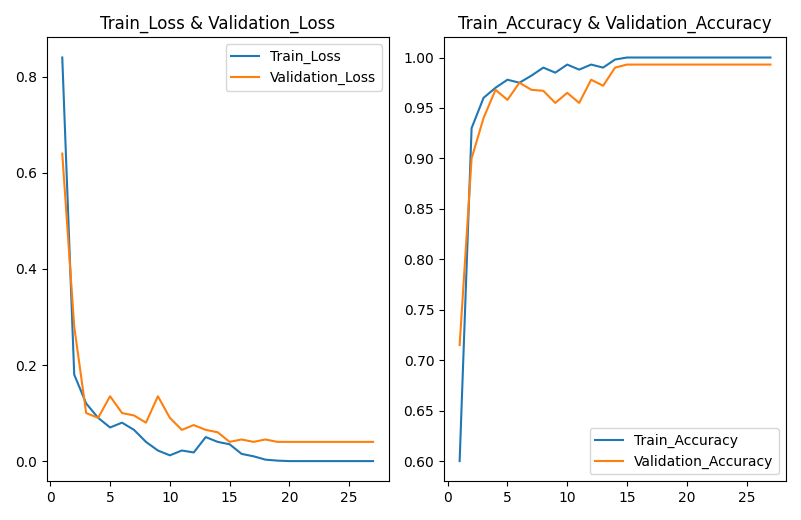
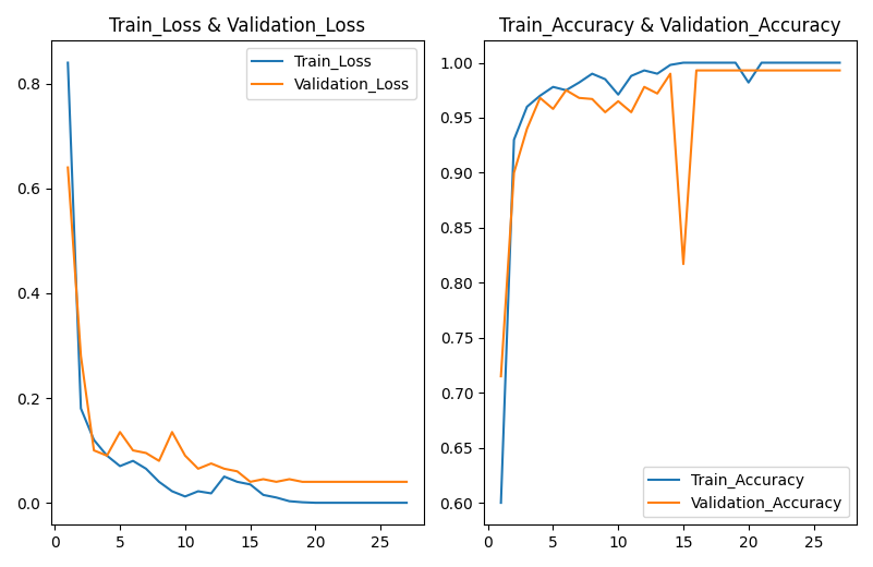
Train_Accuracy & Validation_Accuracy/Train_Accuracy/10: 0.993 -> 0.971
Train_Accuracy & Validation_Accuracy/Validation_Accuracy/15: 0.993 -> 0.817
Train_Accuracy & Validation_Accuracy/Train_Accuracy/20: 1.000 -> 0.982
